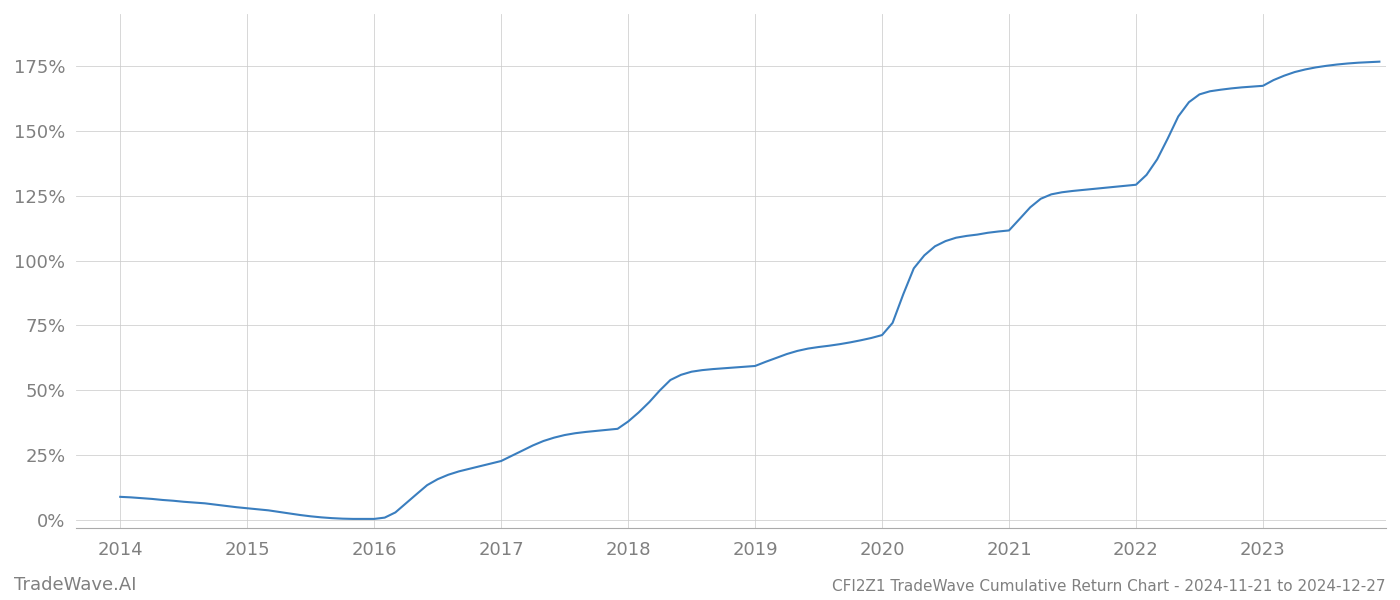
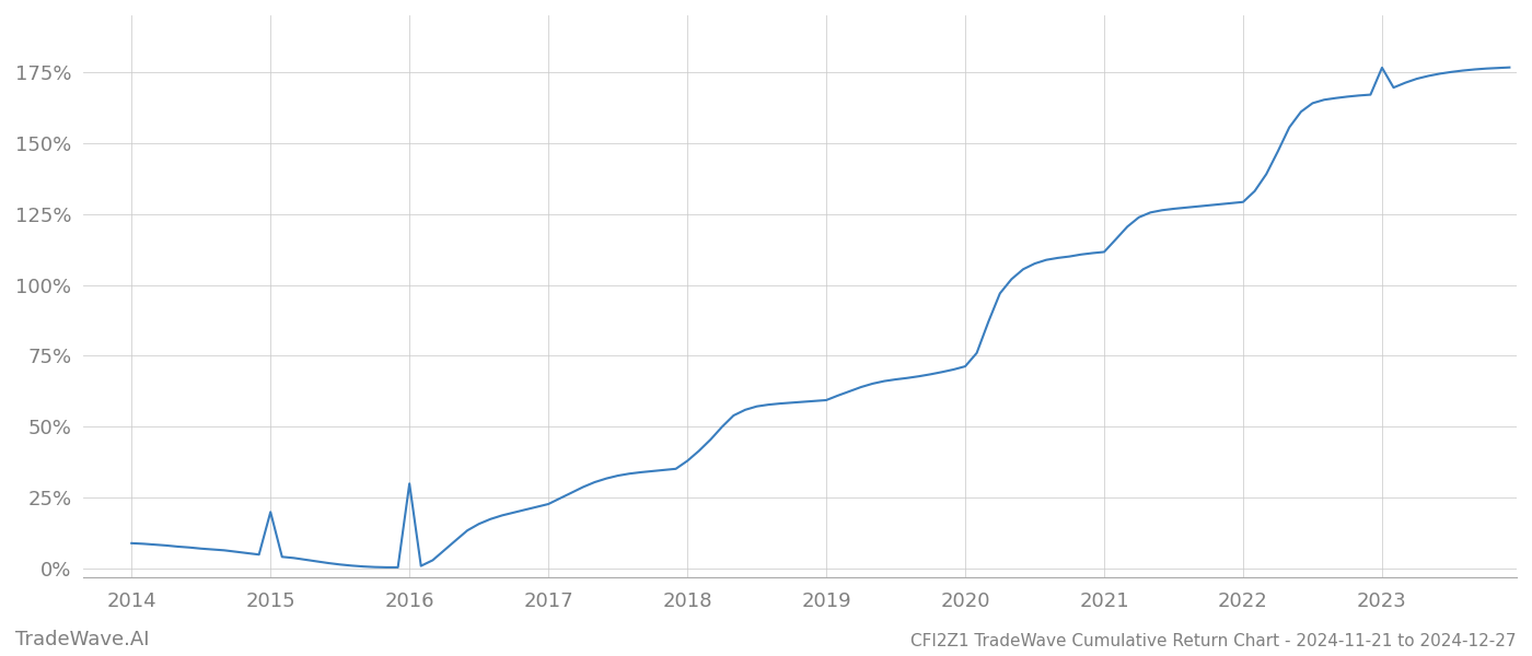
2015: 4.6% -> 20.0%
2016: 0.5% -> 30.0%
2023: 167.3% -> 176.5%
